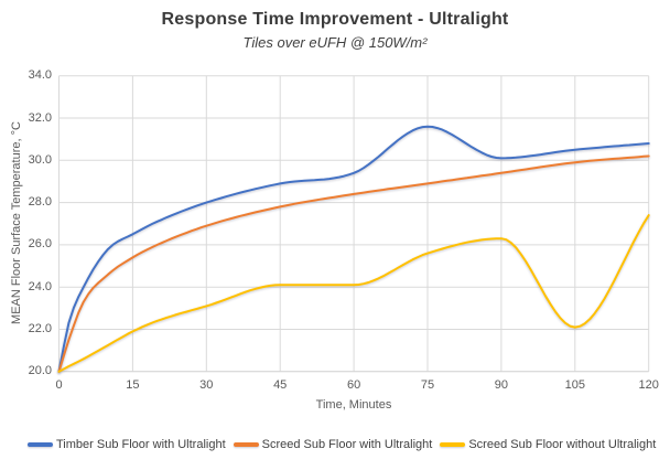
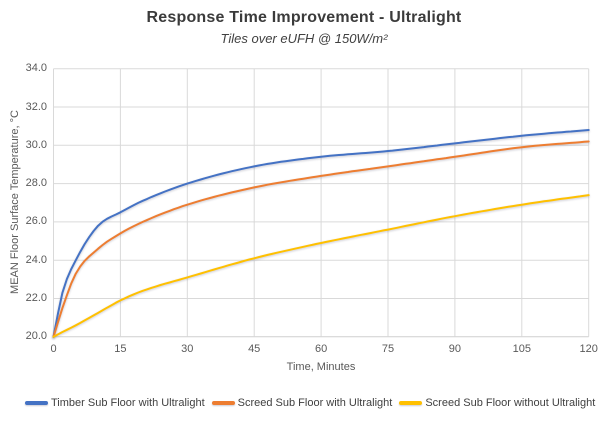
Screed Sub Floor without Ultralight/60: 24.1 -> 24.9
Timber Sub Floor with Ultralight/75: 31.6 -> 29.7
Screed Sub Floor without Ultralight/105: 22.1 -> 26.9
